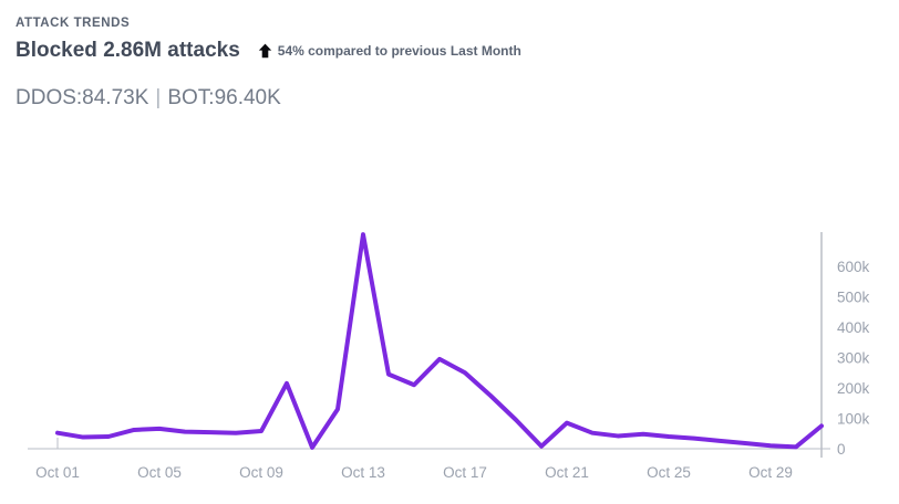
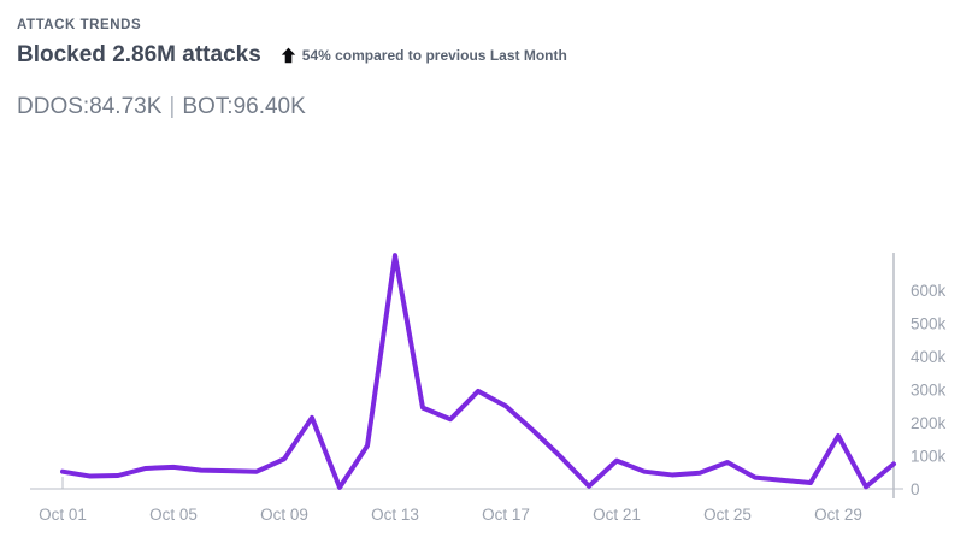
Oct 09: 60k -> 90k
Oct 25: 40k -> 80k
Oct 29: 10k -> 160k
